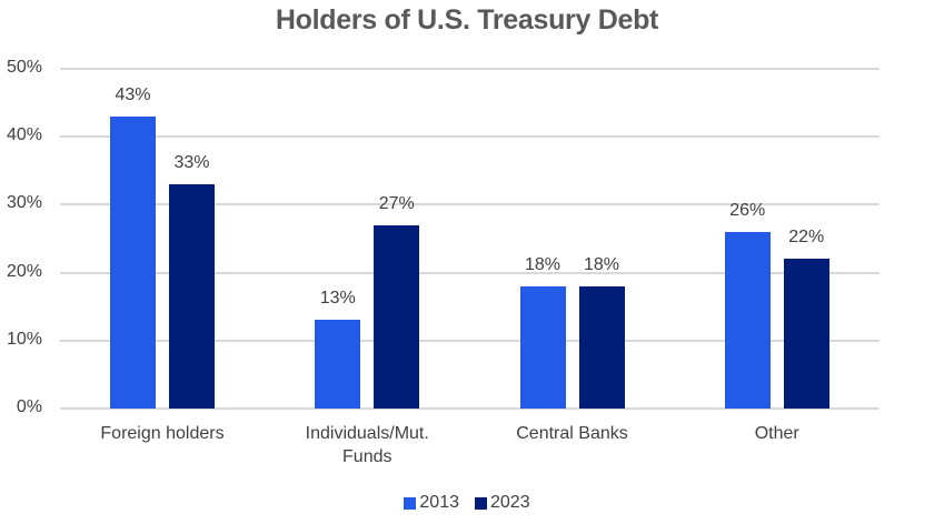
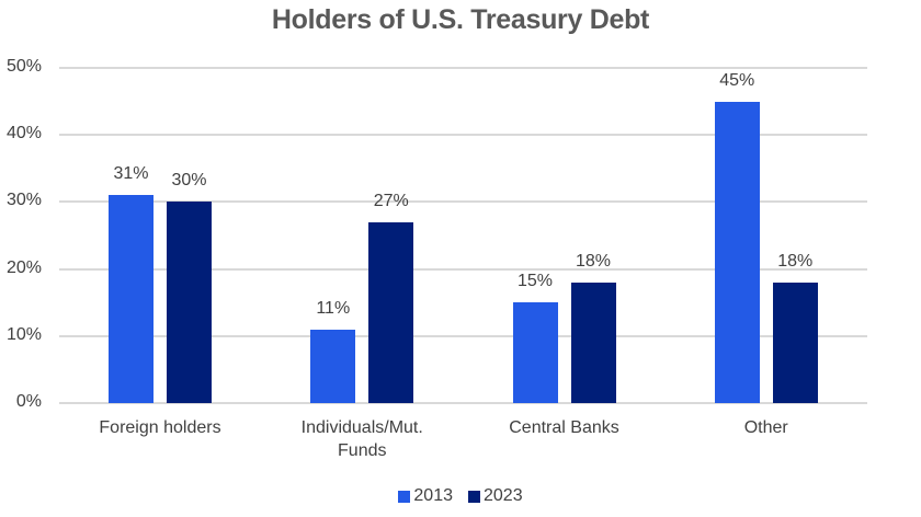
2013/Foreign holders: 43% -> 31%
2023/Foreign holders: 33% -> 30%
2013/Individuals/Mut. Funds: 13% -> 11%
2013/Central Banks: 18% -> 15%
2013/Other: 26% -> 45%
2023/Other: 22% -> 18%
